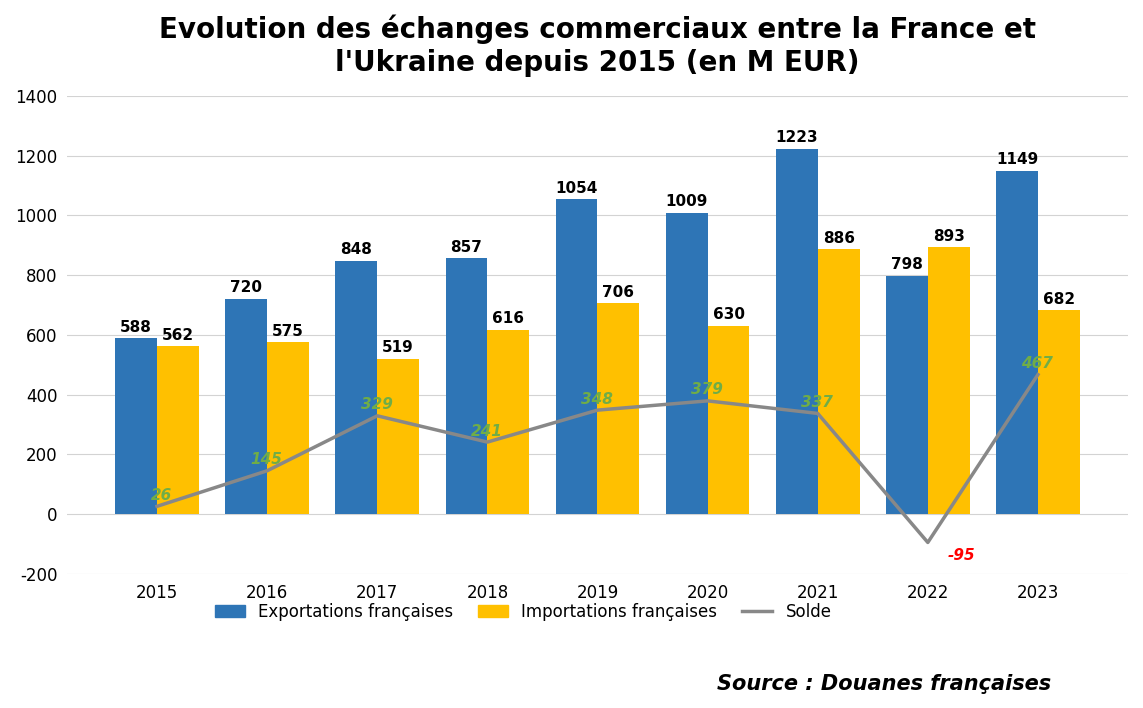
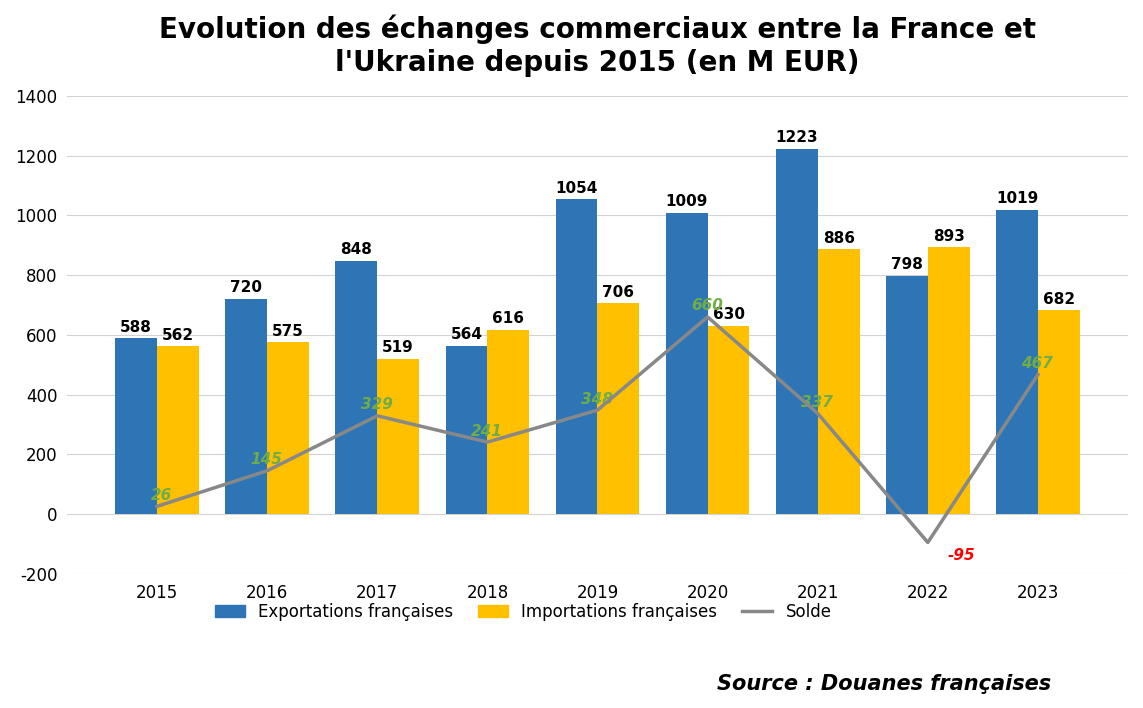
Exportations françaises/2018: 857 -> 564
Solde/2020: 379 -> 660
Exportations françaises/2023: 1149 -> 1019
